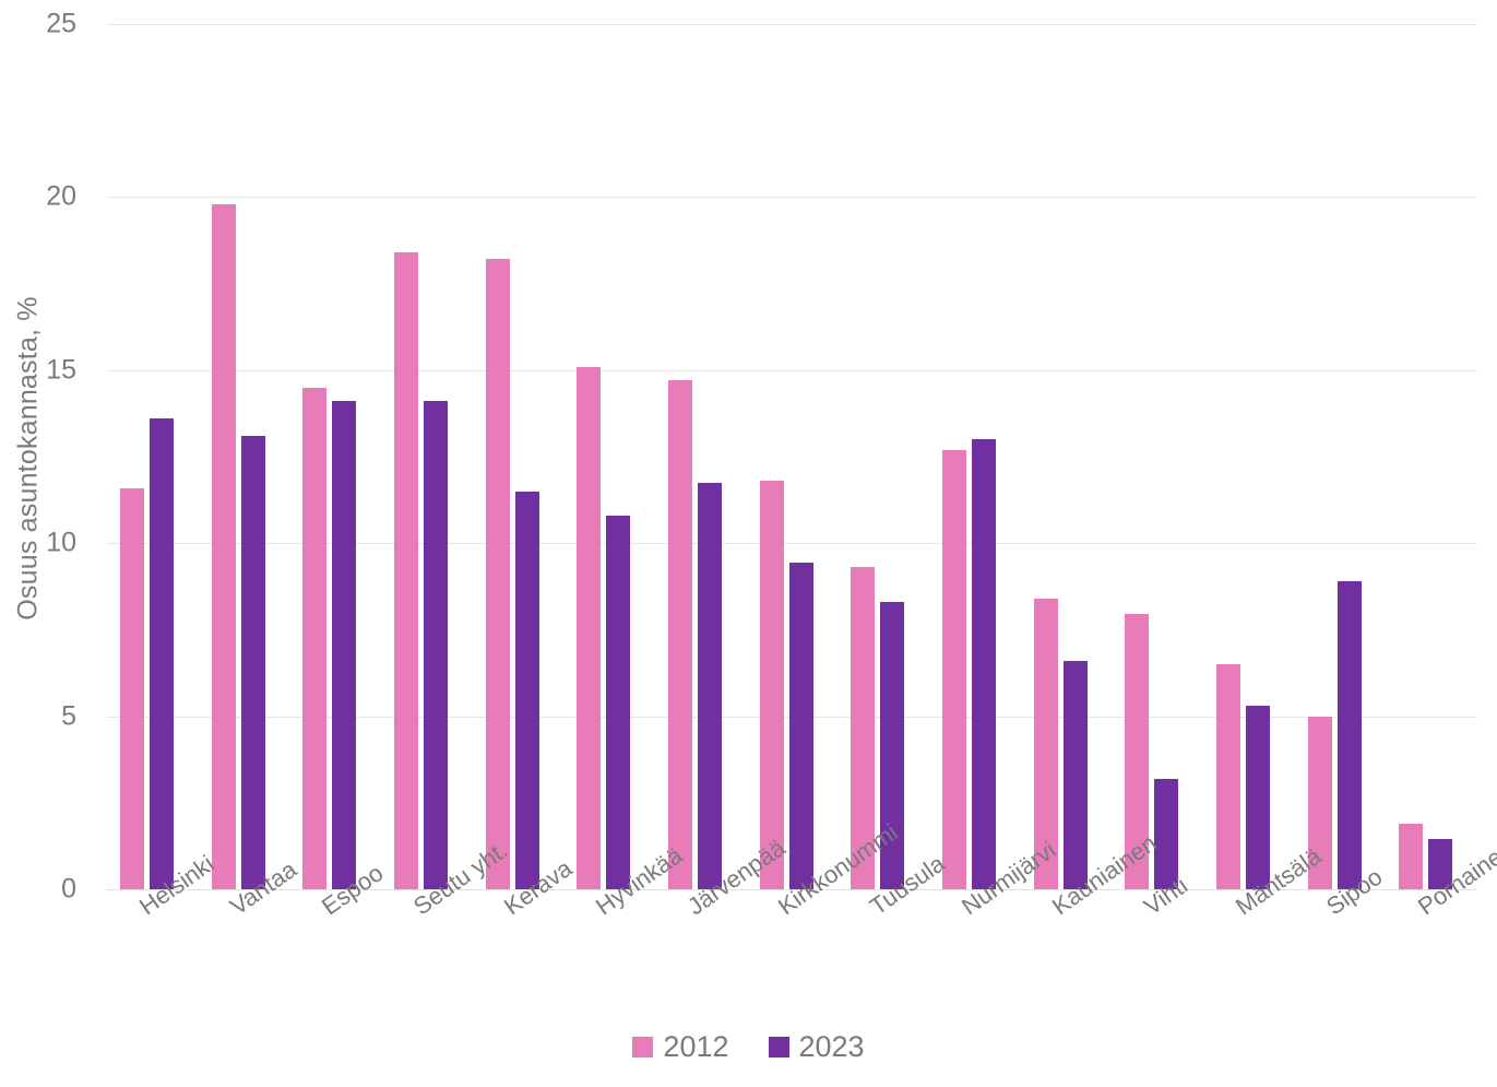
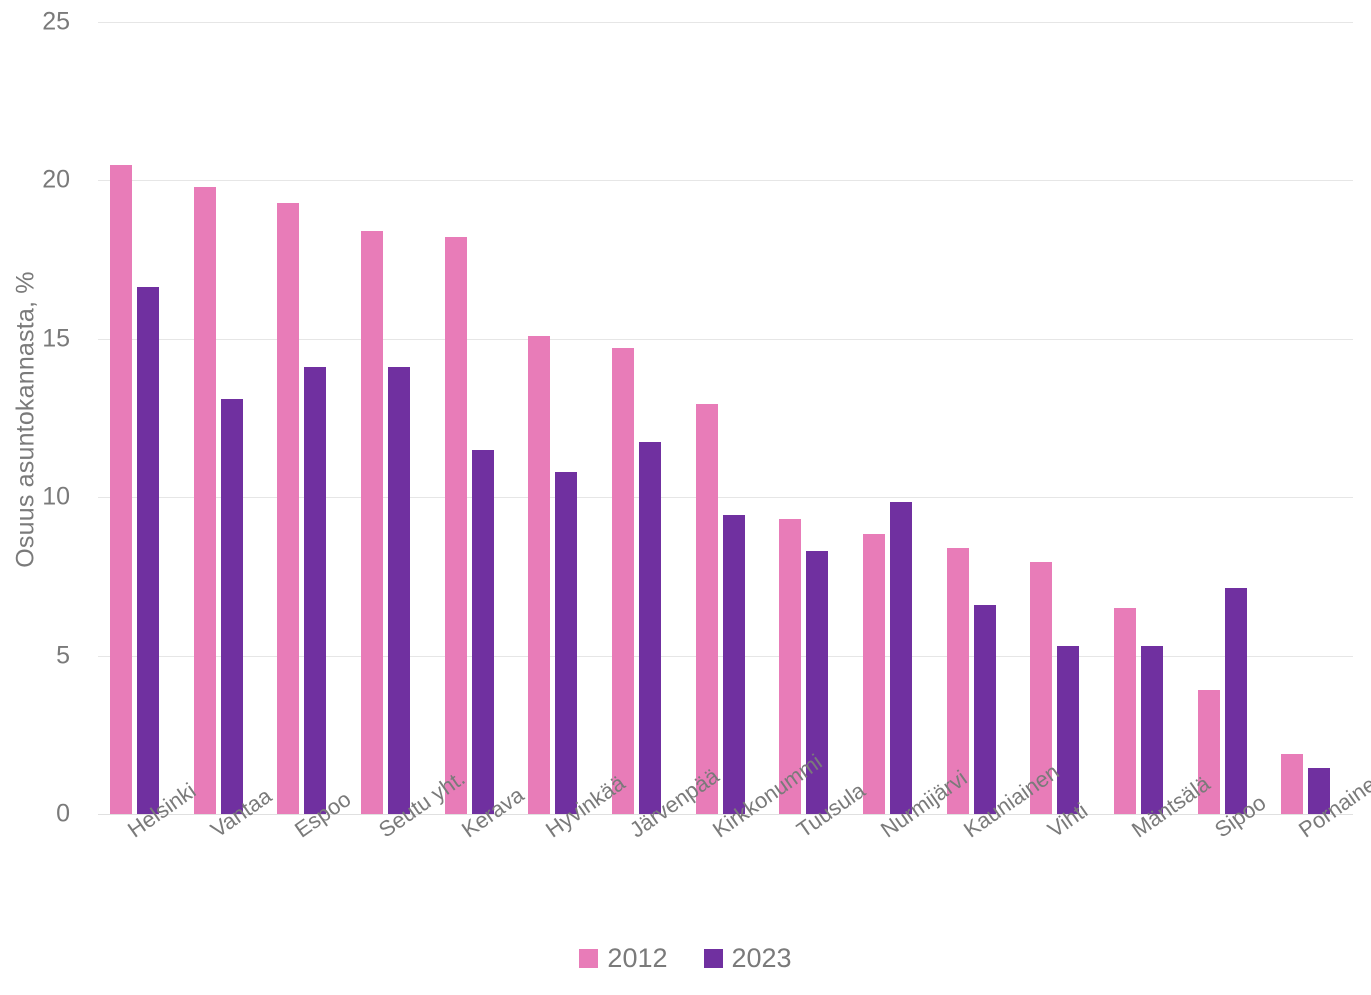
2012/Helsinki: 11.6 -> 20.5
2023/Helsinki: 13.6 -> 16.6
2012/Espoo: 14.5 -> 19.3
2012/Kirkkonummi: 11.8 -> 12.9
2012/Nurmijärvi: 12.7 -> 8.8
2023/Nurmijärvi: 13.0 -> 9.8
2023/Vihti: 3.2 -> 5.3
2012/Sipoo: 5.0 -> 3.9
2023/Sipoo: 8.9 -> 7.2
